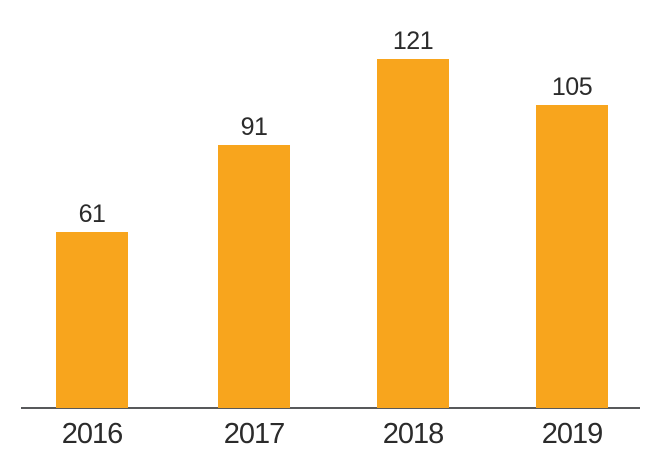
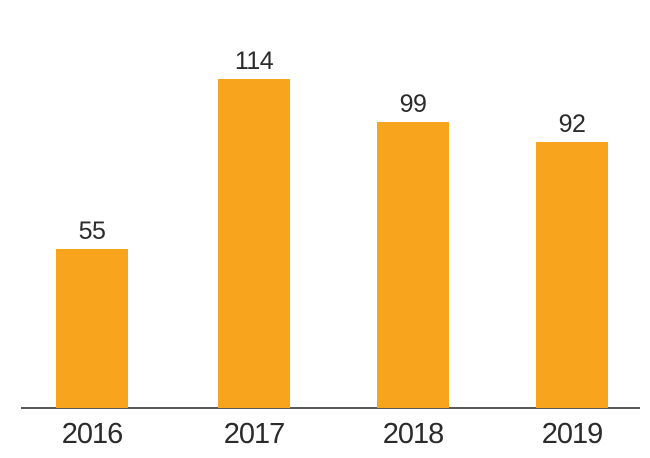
2016: 61 -> 55
2017: 91 -> 114
2018: 121 -> 99
2019: 105 -> 92
